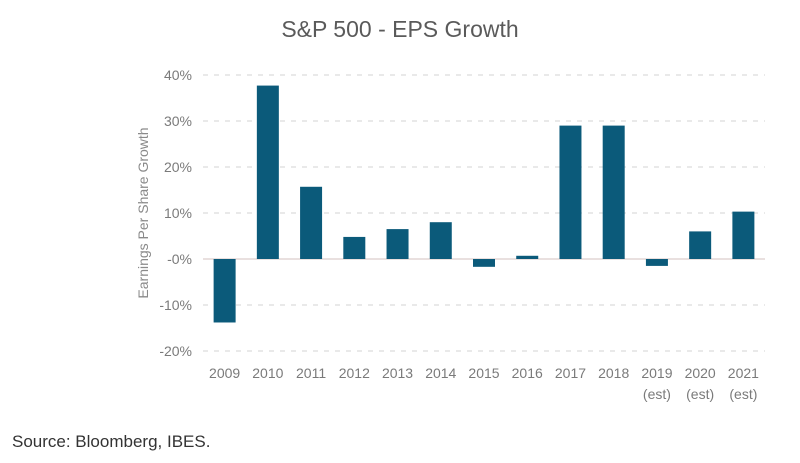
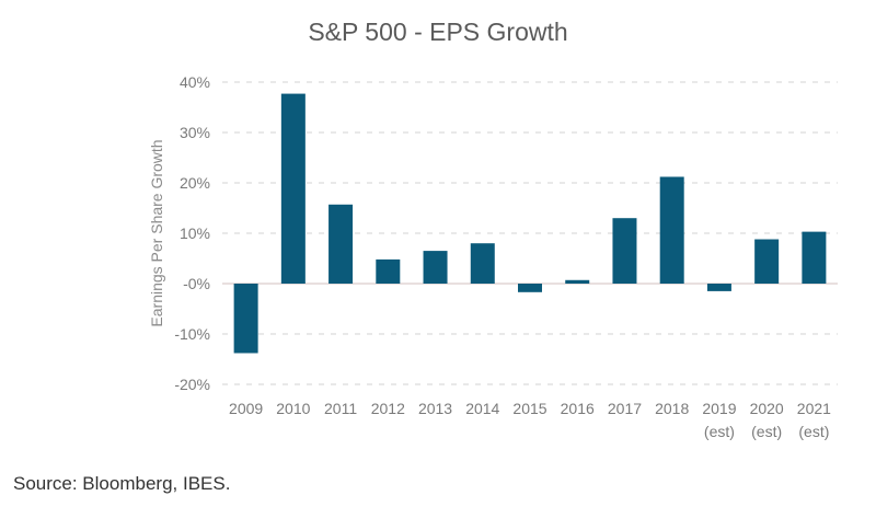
2017: 29% -> 13%
2018: 29% -> 21%
2020: 6% -> 9%
